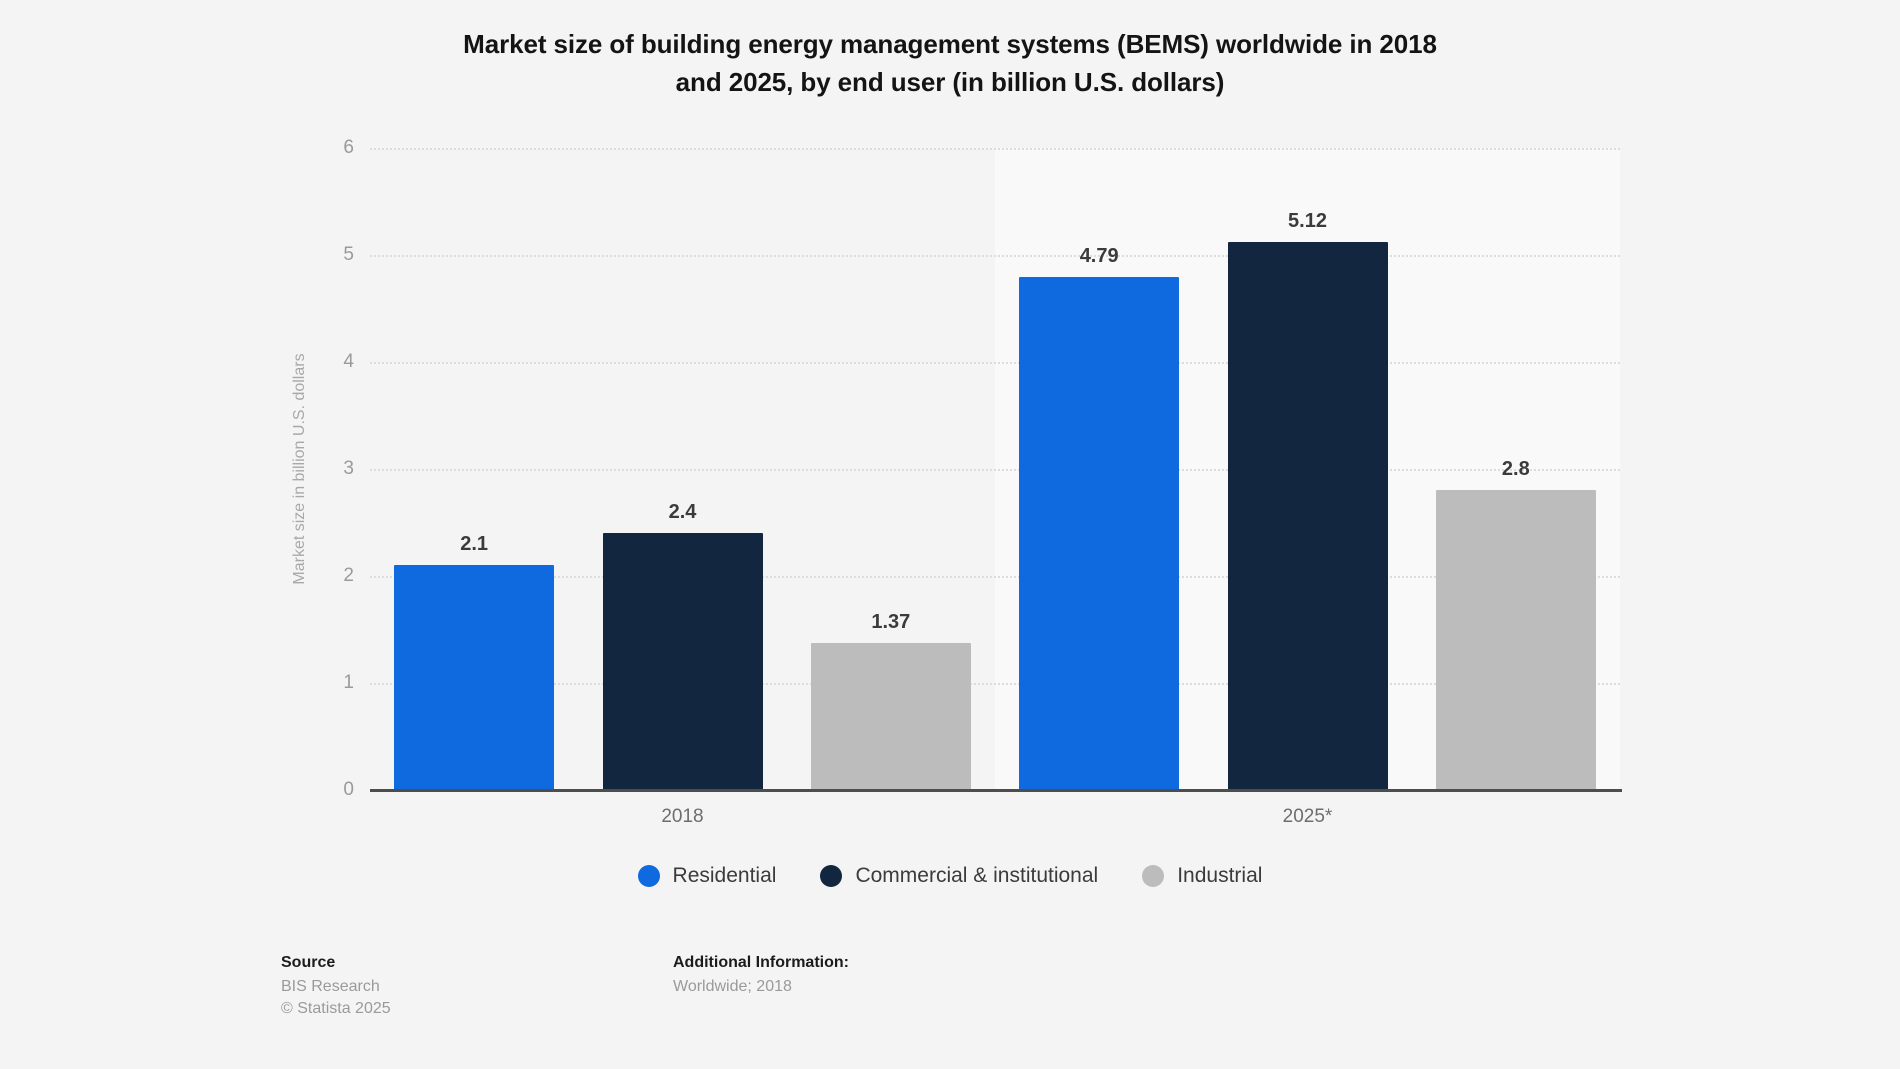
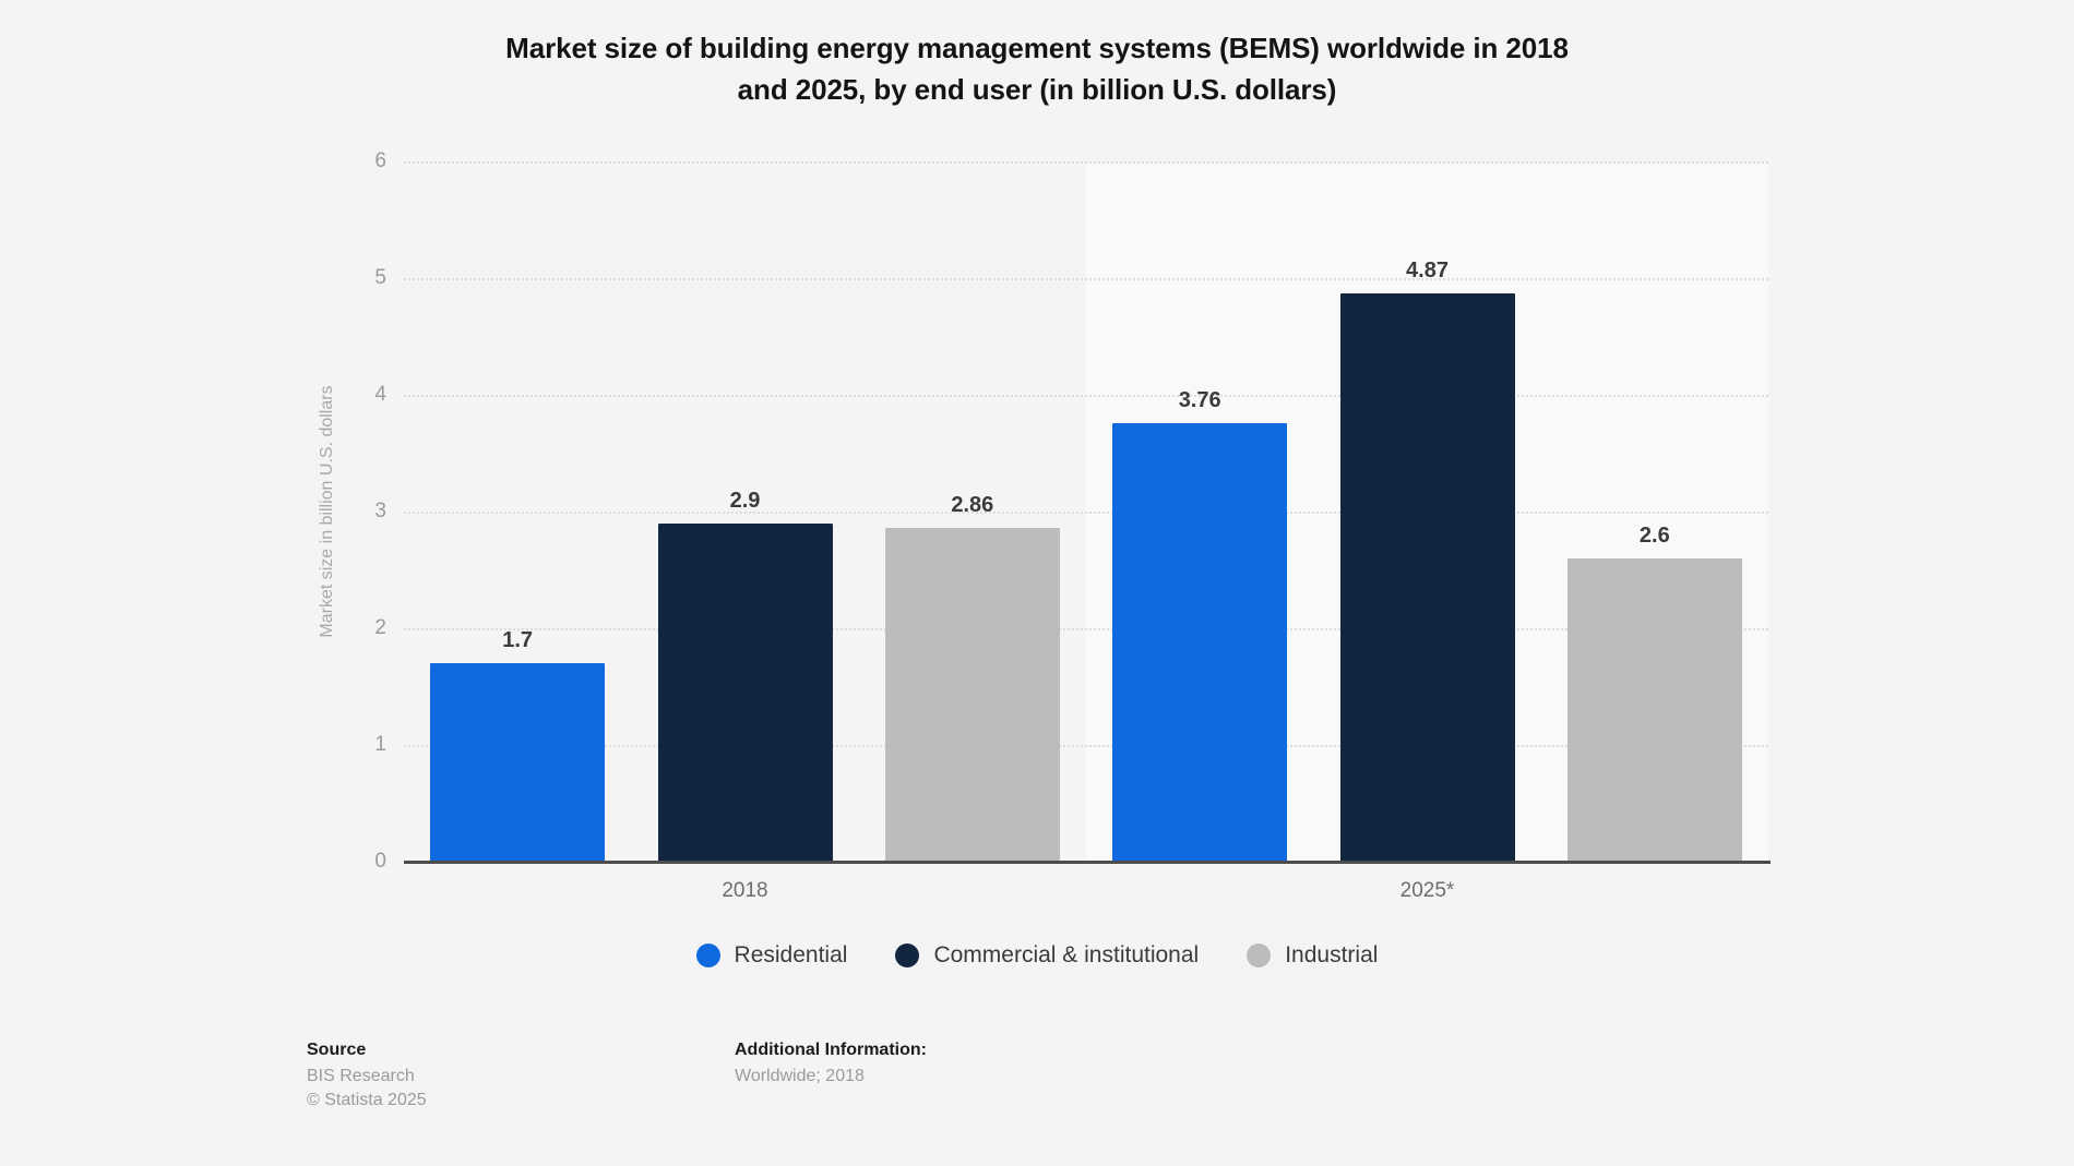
Residential/2018: 2.1 -> 1.7
Commercial & institutional/2018: 2.4 -> 2.9
Industrial/2018: 1.37 -> 2.86
Residential/2025*: 4.79 -> 3.76
Commercial & institutional/2025*: 5.12 -> 4.87
Industrial/2025*: 2.8 -> 2.6
